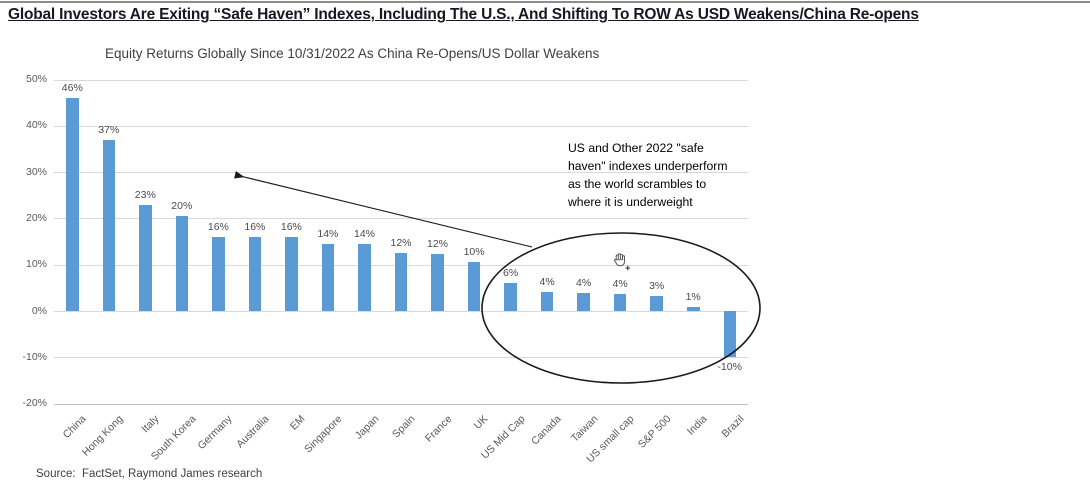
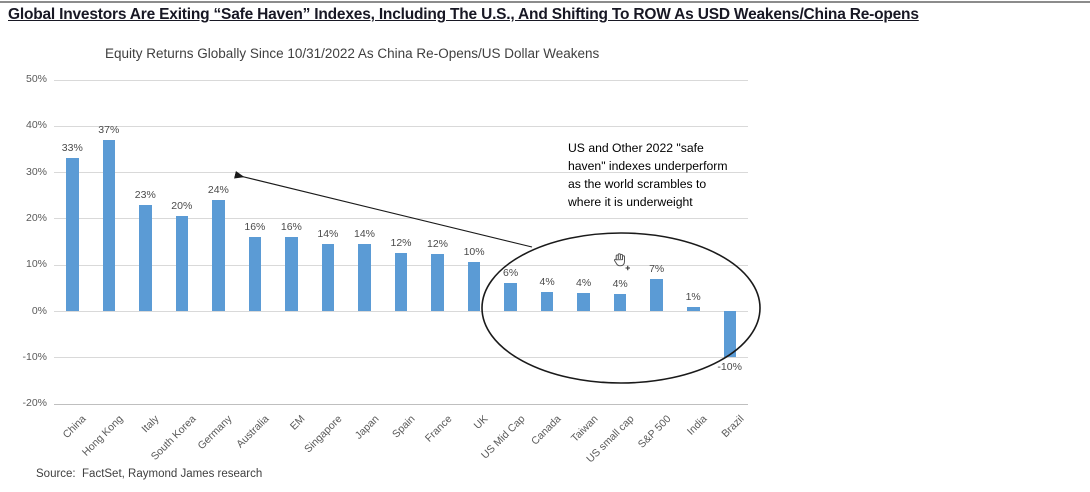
China: 46% -> 33%
Germany: 16% -> 24%
S&P 500: 3% -> 7%
